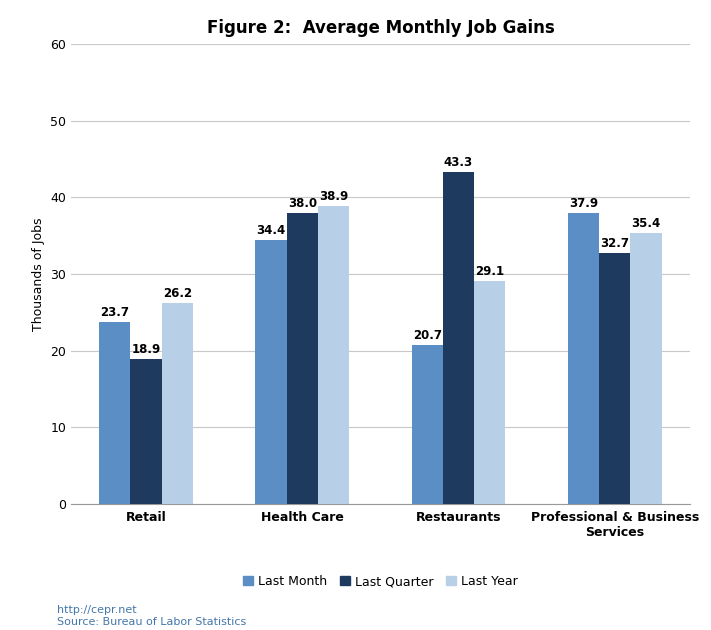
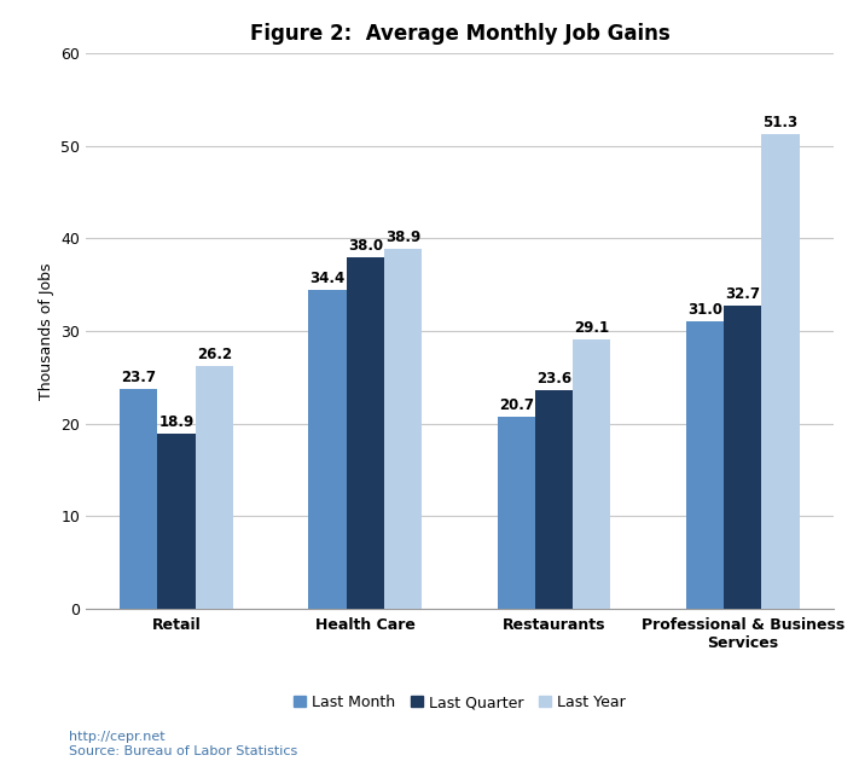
Last Quarter/Restaurants: 43.3 -> 23.6
Last Month/Professional & Business Services: 37.9 -> 31.0
Last Year/Professional & Business Services: 35.4 -> 51.3
